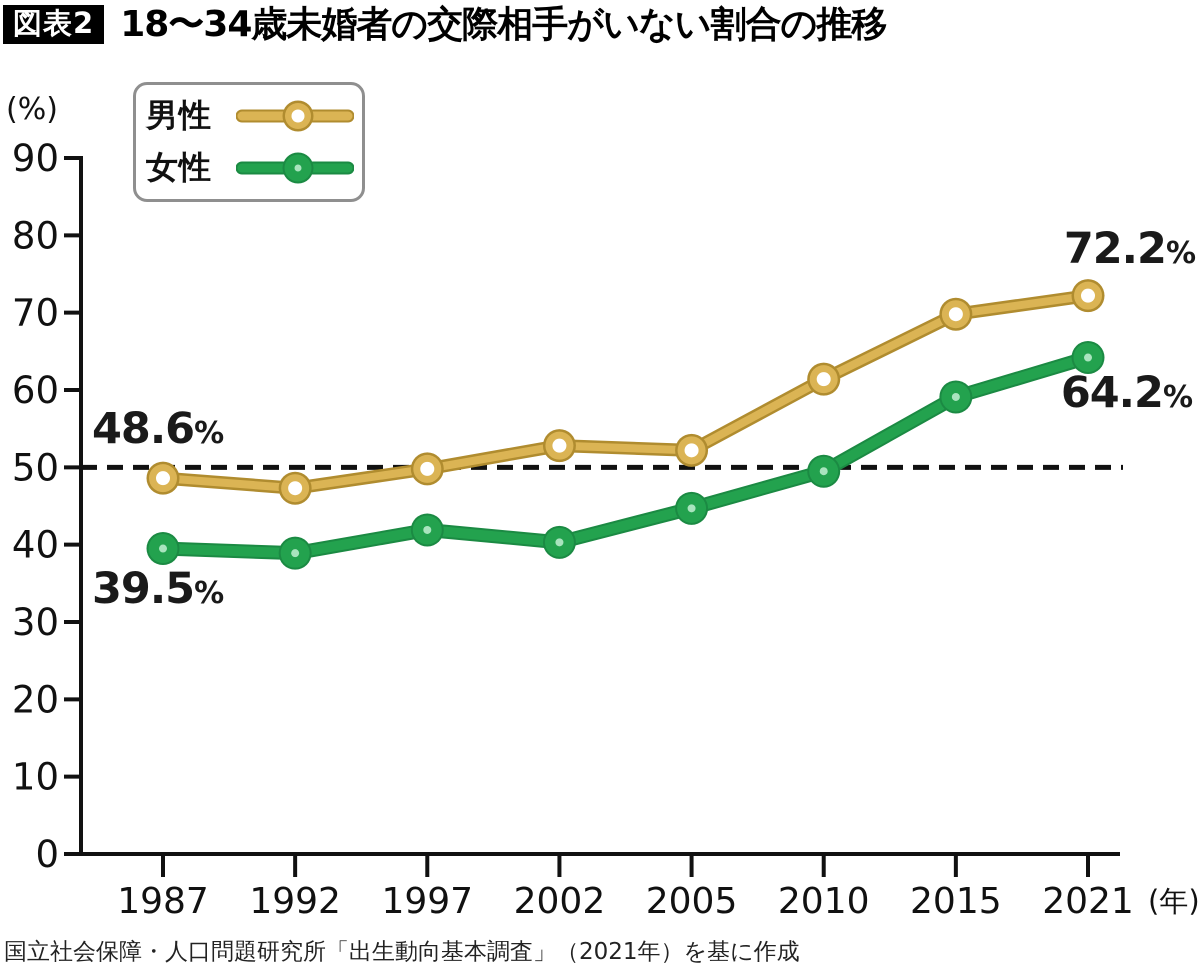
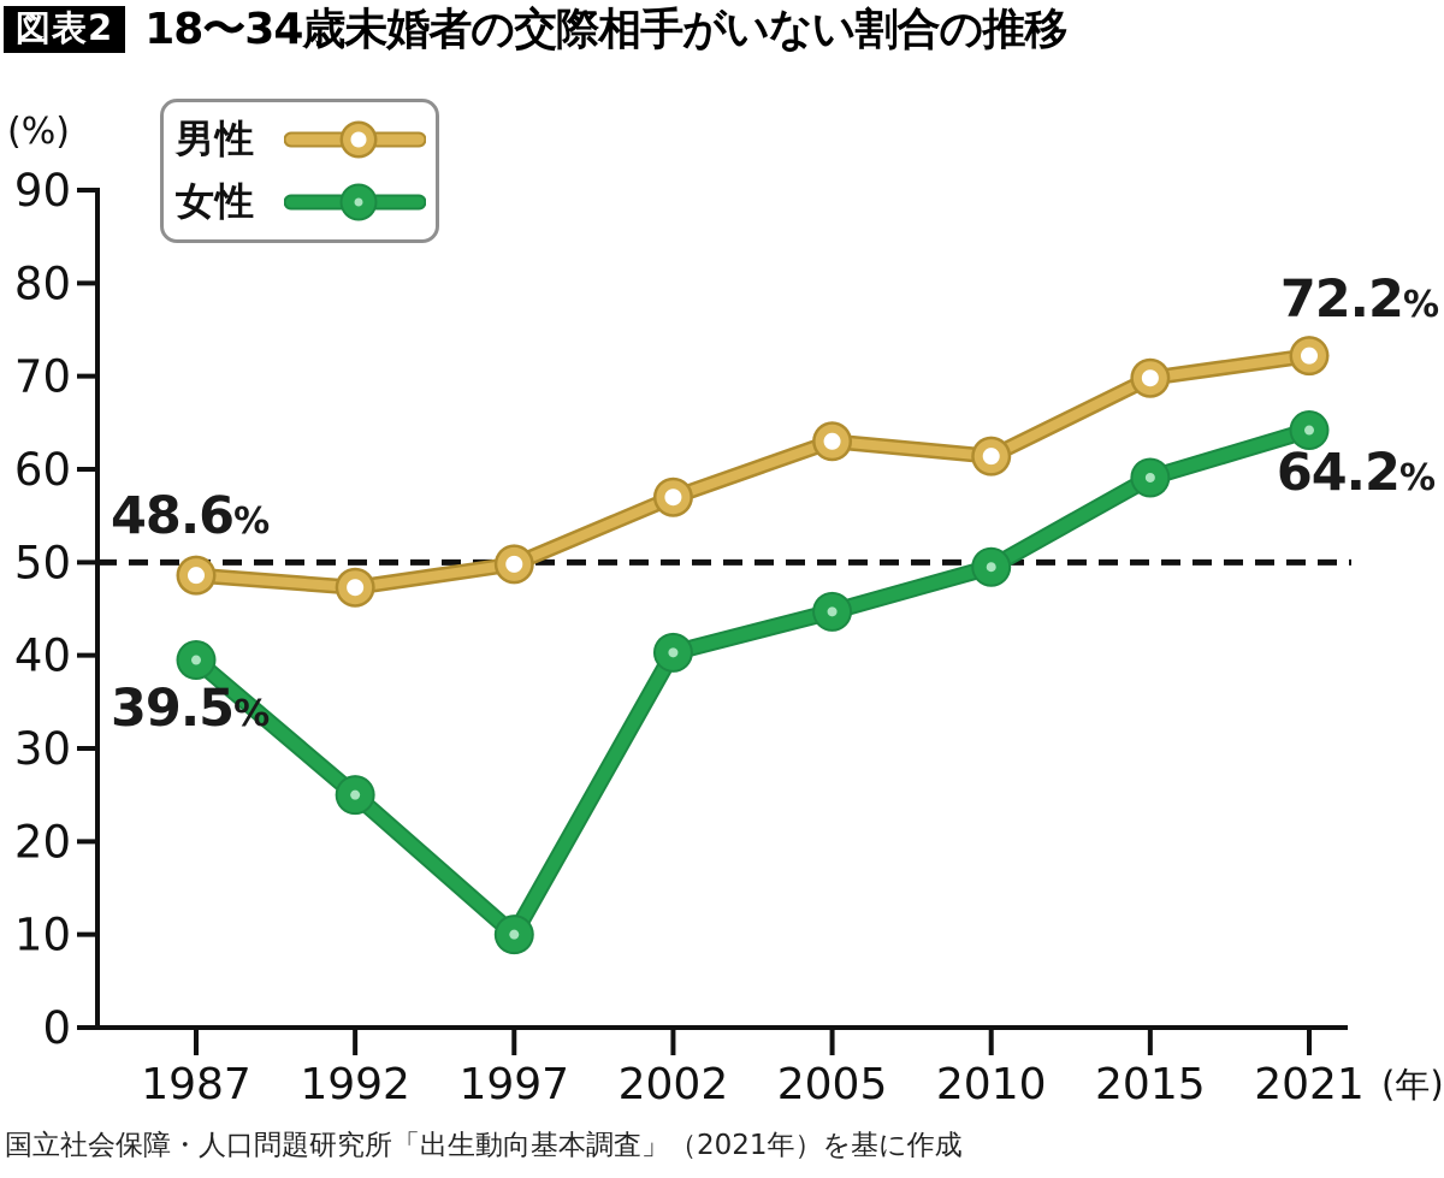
女性/1992: 39 -> 25
女性/1997: 42 -> 10
男性/2002: 53 -> 57
男性/2005: 52 -> 63
